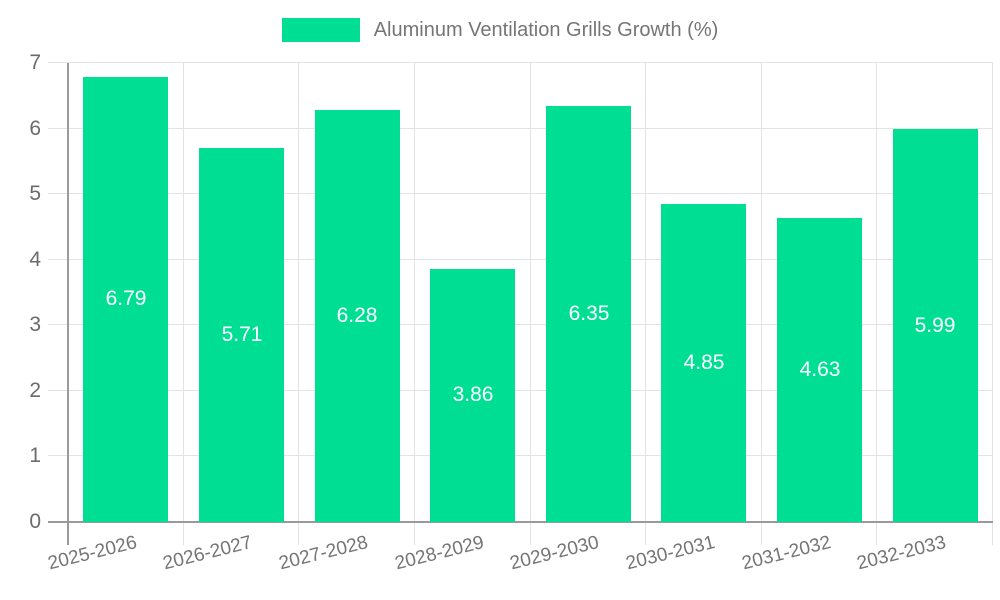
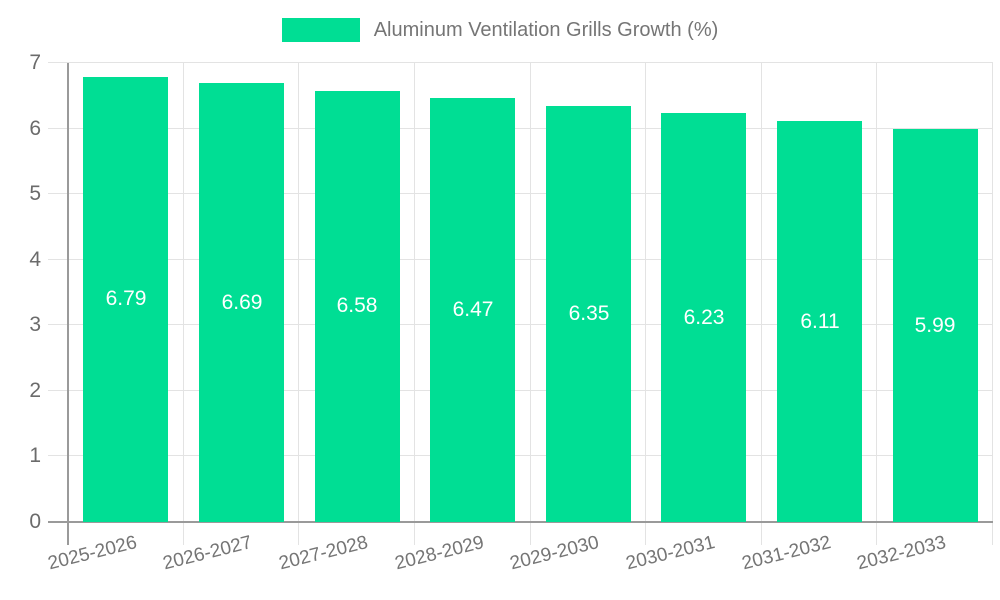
2026-2027: 5.71 -> 6.69
2027-2028: 6.28 -> 6.58
2028-2029: 3.86 -> 6.47
2030-2031: 4.85 -> 6.23
2031-2032: 4.63 -> 6.11
